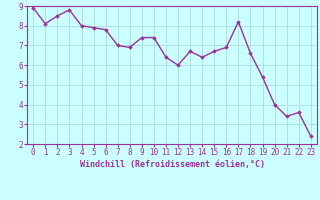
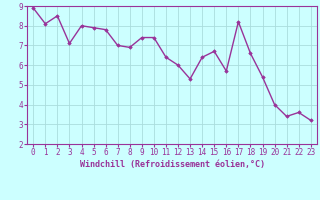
3: 8.8 -> 7.1
13: 6.7 -> 5.3
16: 6.9 -> 5.7
23: 2.4 -> 3.2
